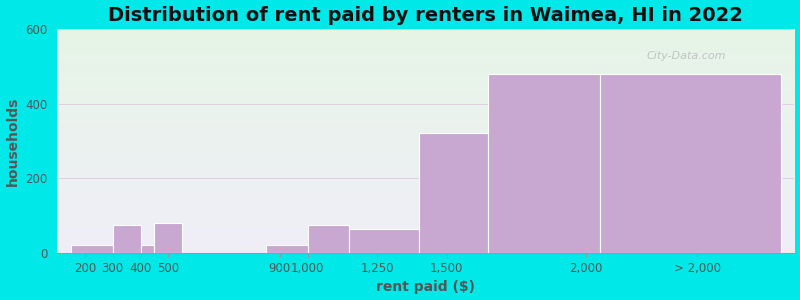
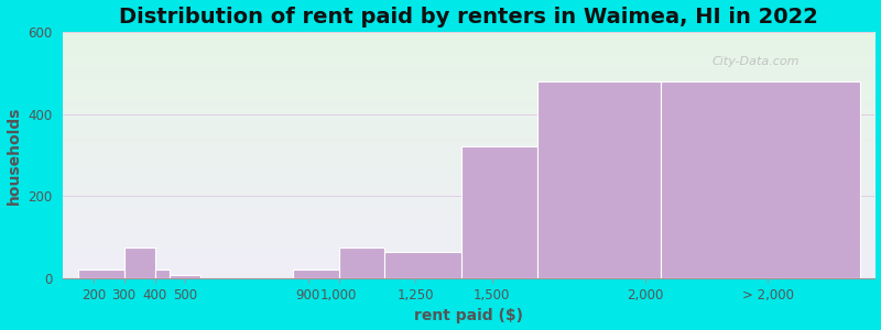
500: 80 -> 8
